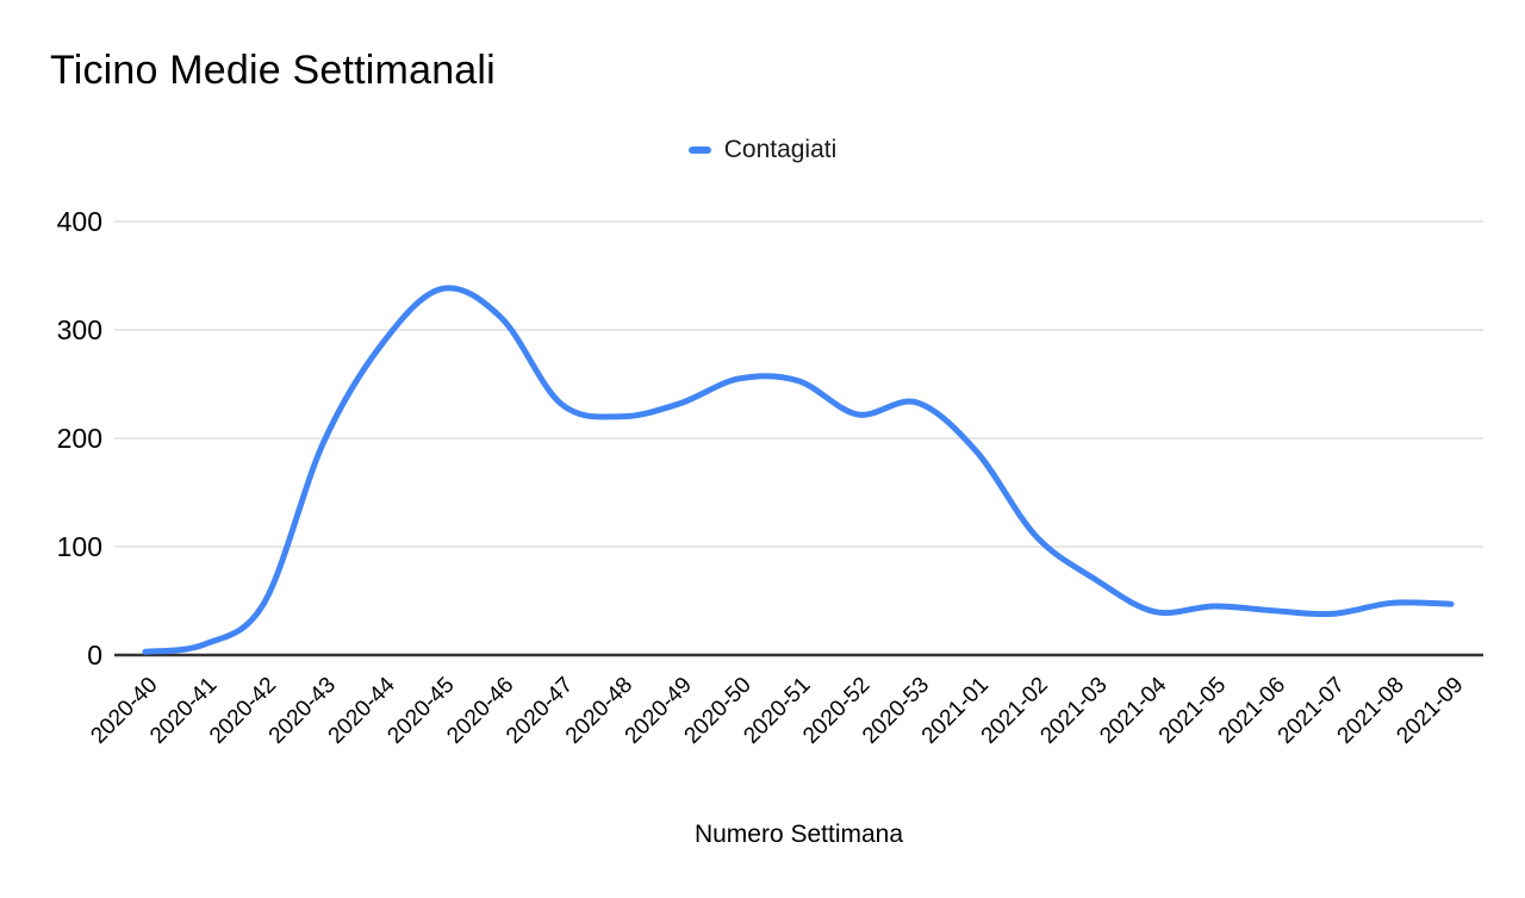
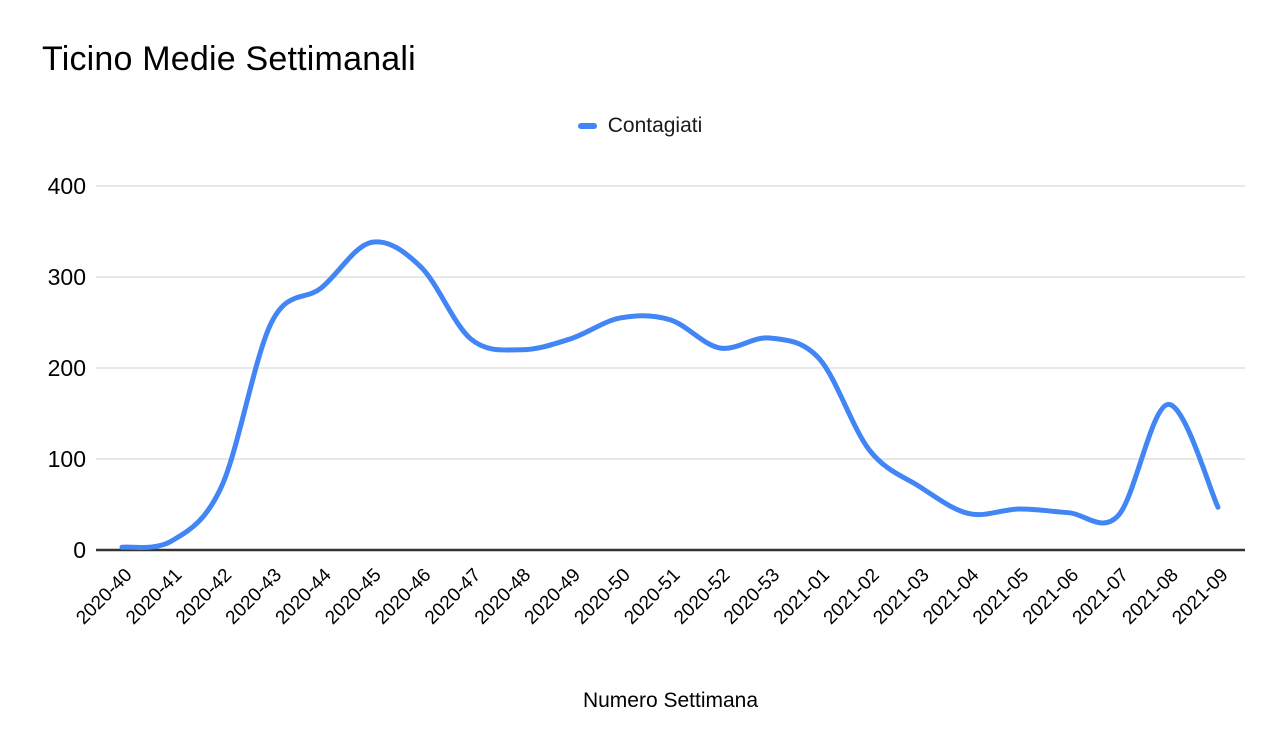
2020-42: 50 -> 70
2020-43: 200 -> 250
2021-01: 190 -> 210
2021-08: 50 -> 160
